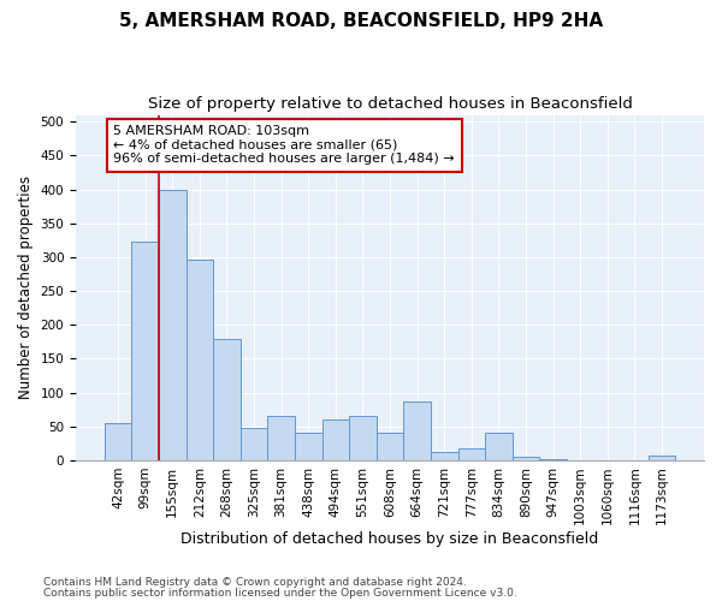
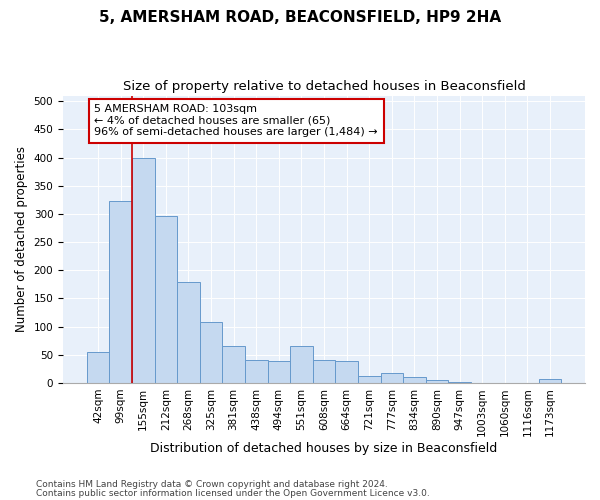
325sqm: 48 -> 108
494sqm: 60 -> 38
664sqm: 86 -> 38
834sqm: 40 -> 10
